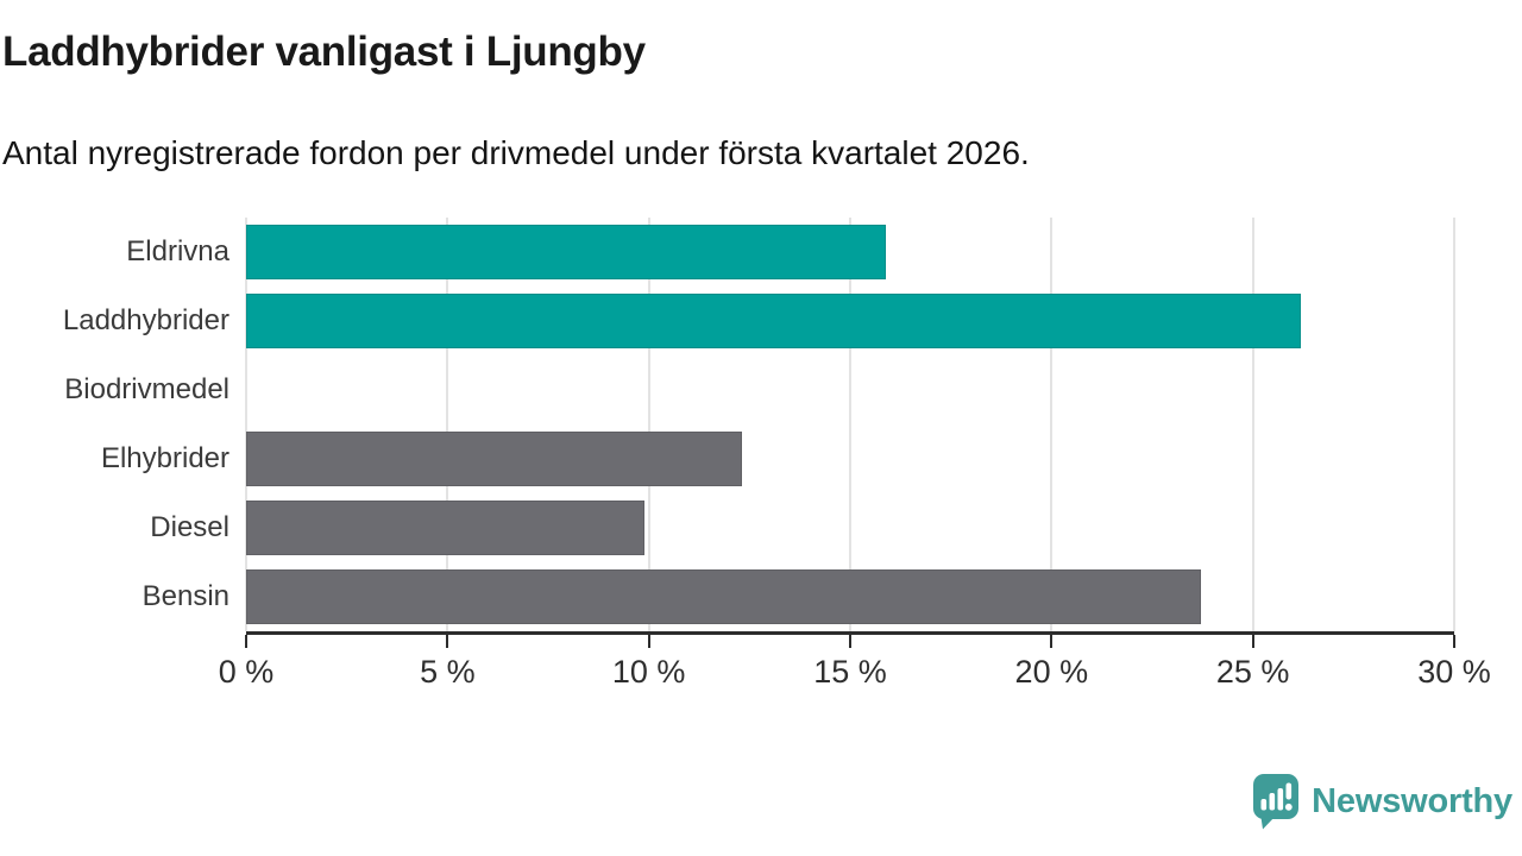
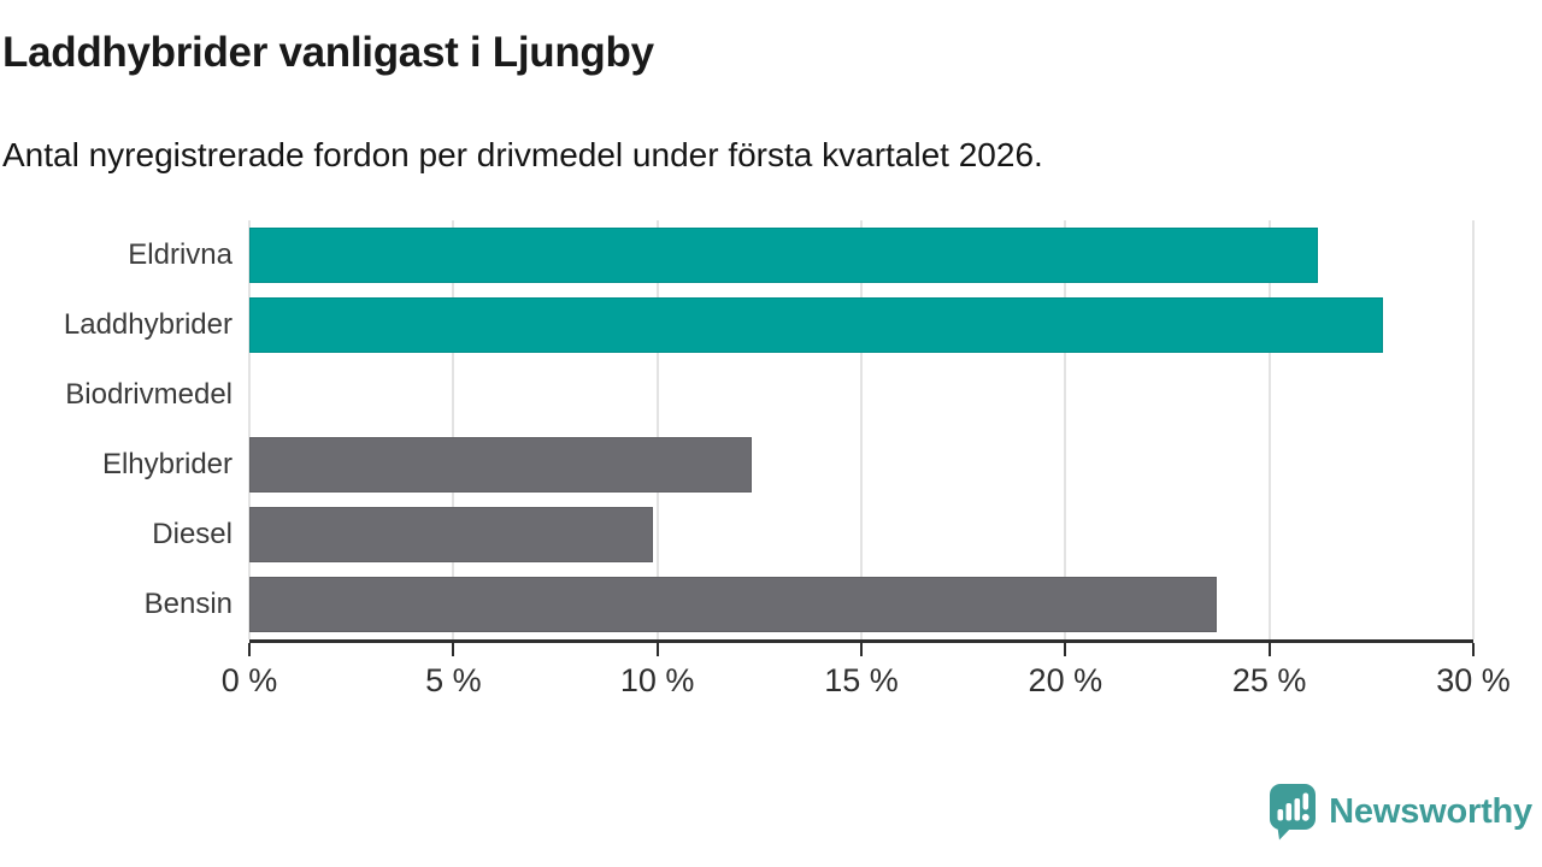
Eldrivna: 15.9% -> 26.2%
Laddhybrider: 26.2% -> 27.8%
